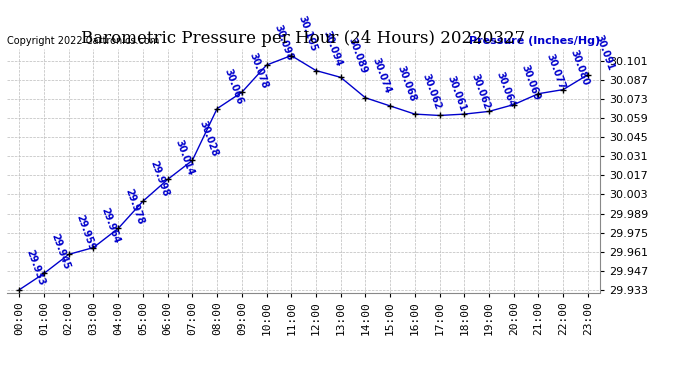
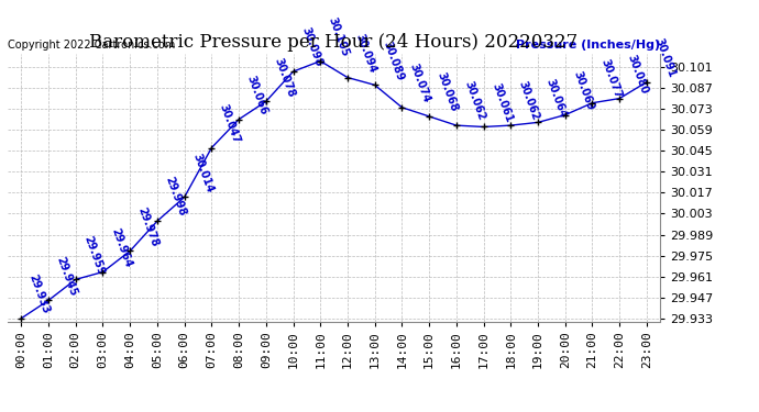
07:00: 30.028 -> 30.047
